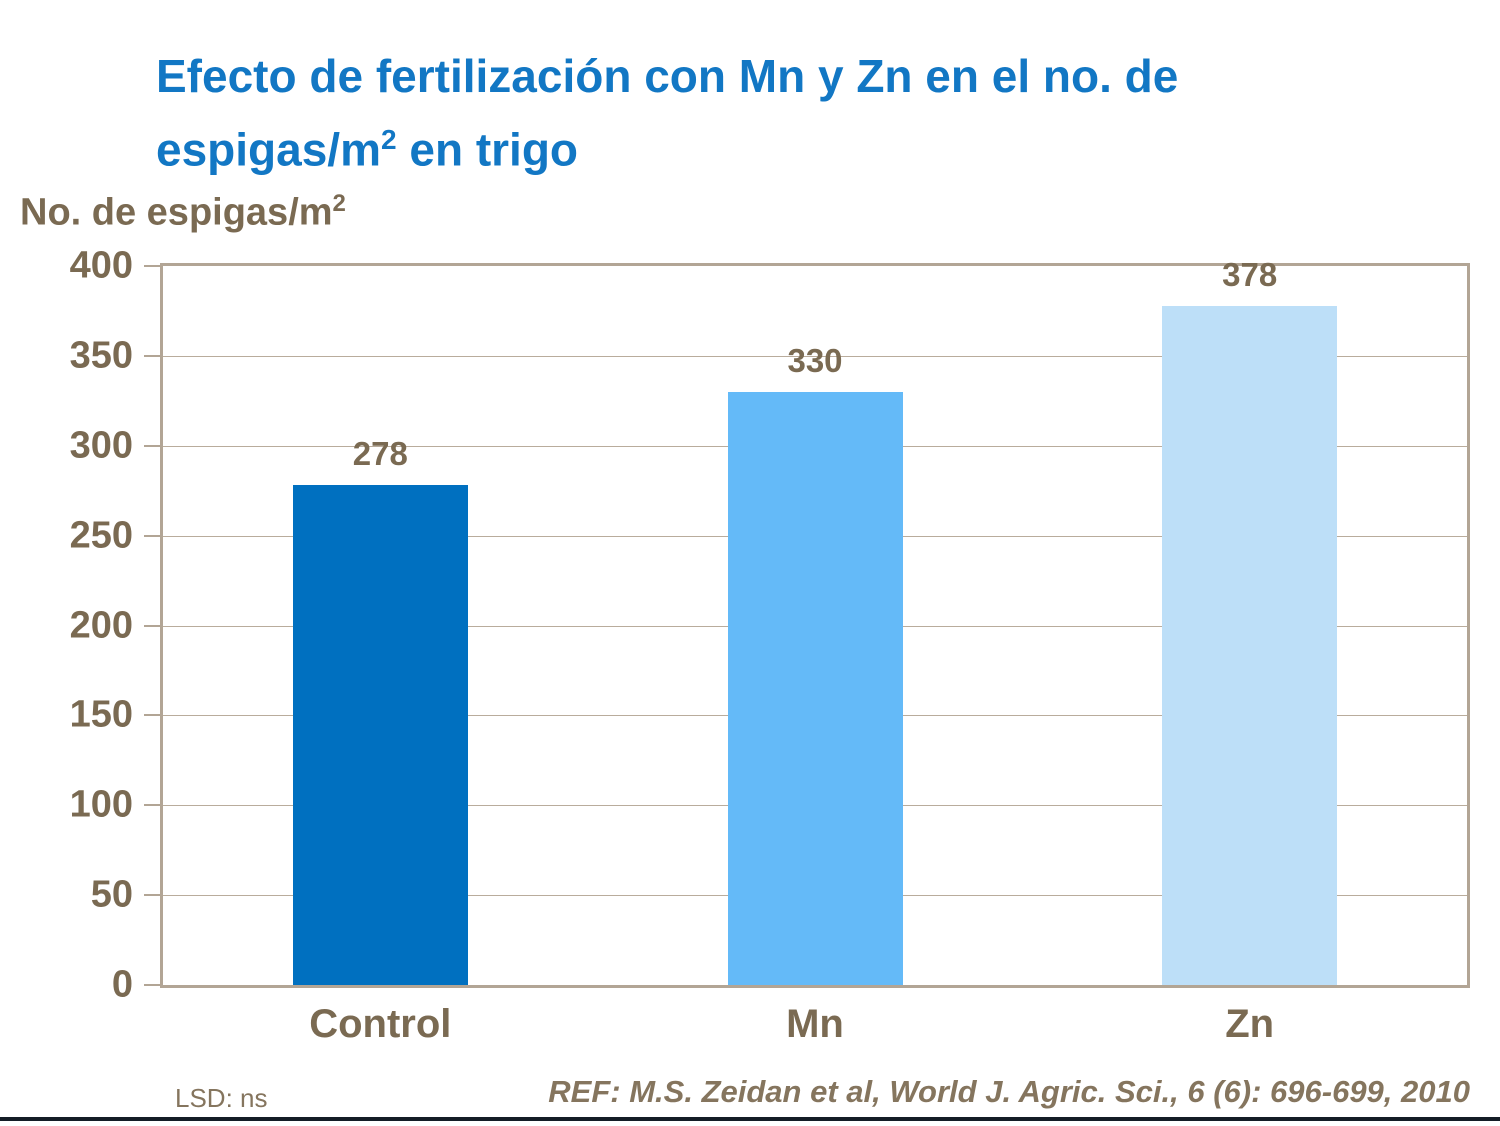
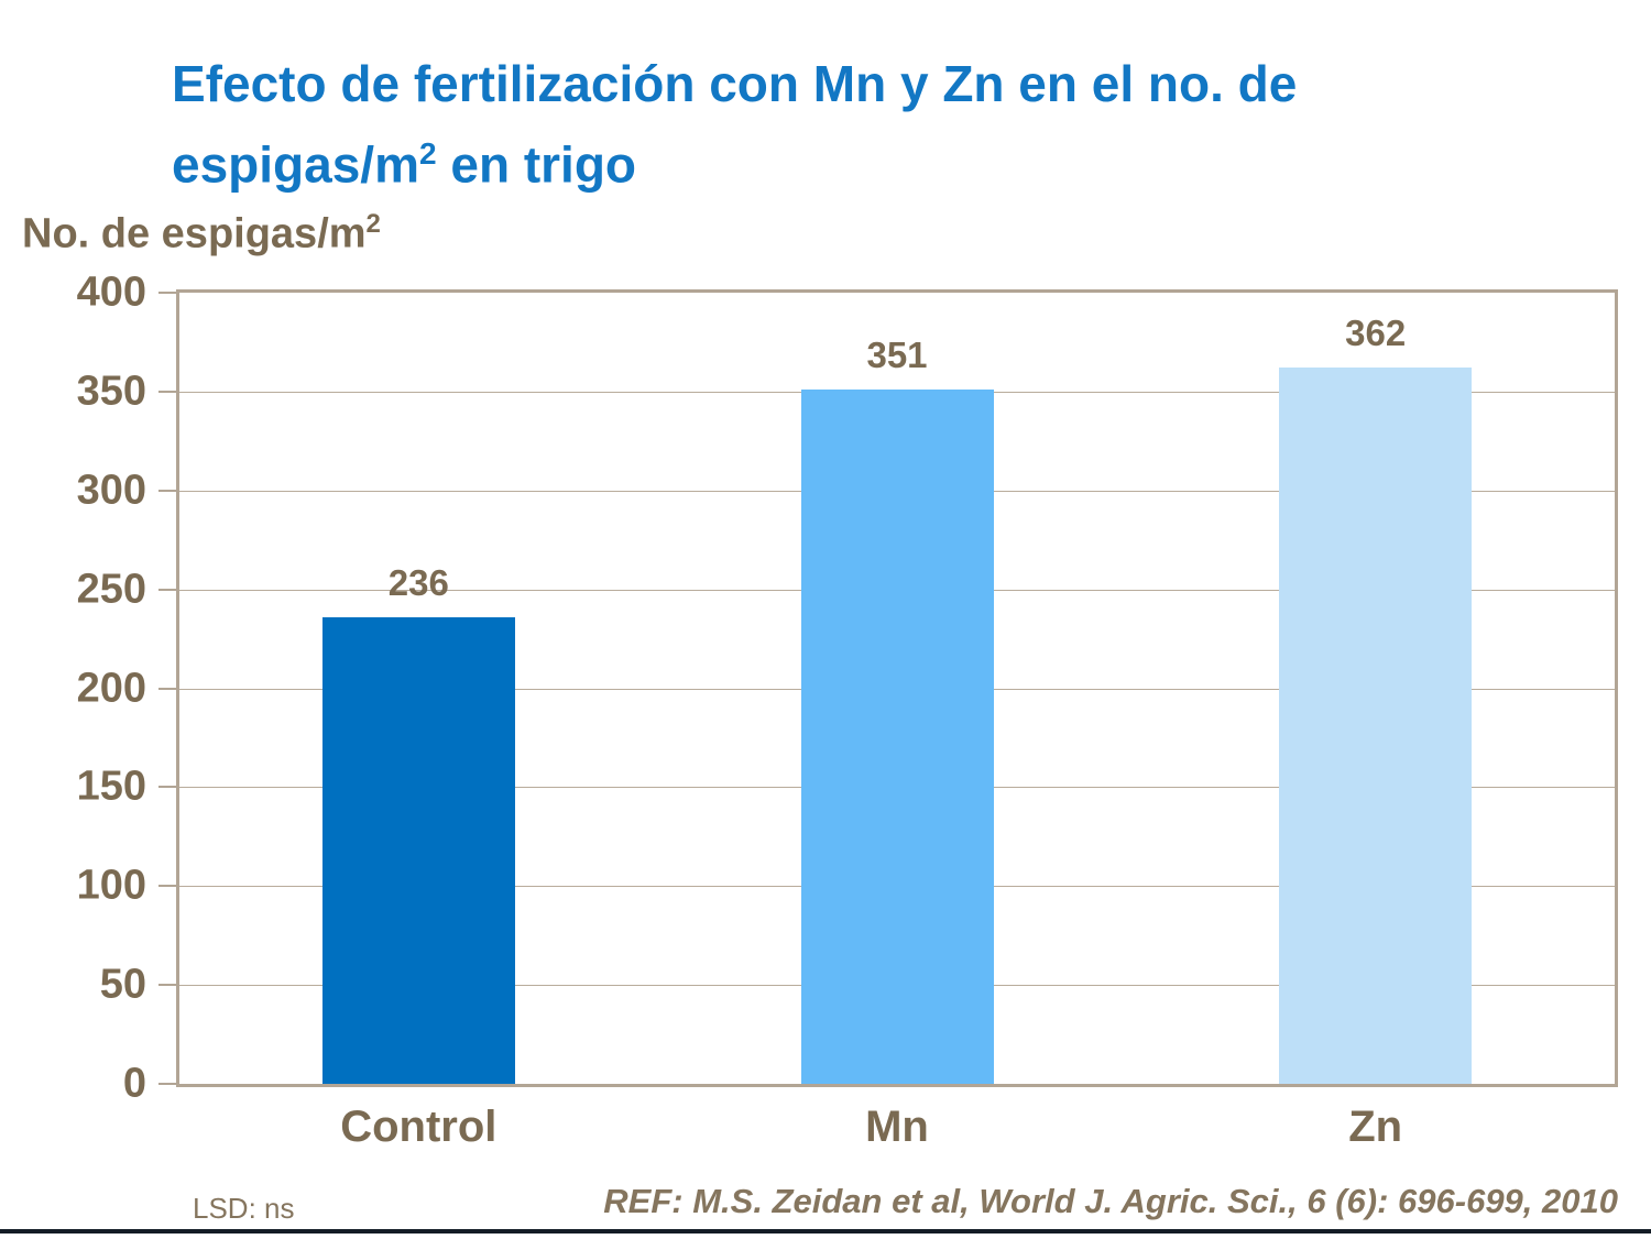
Control: 278 -> 236
Mn: 330 -> 351
Zn: 378 -> 362
